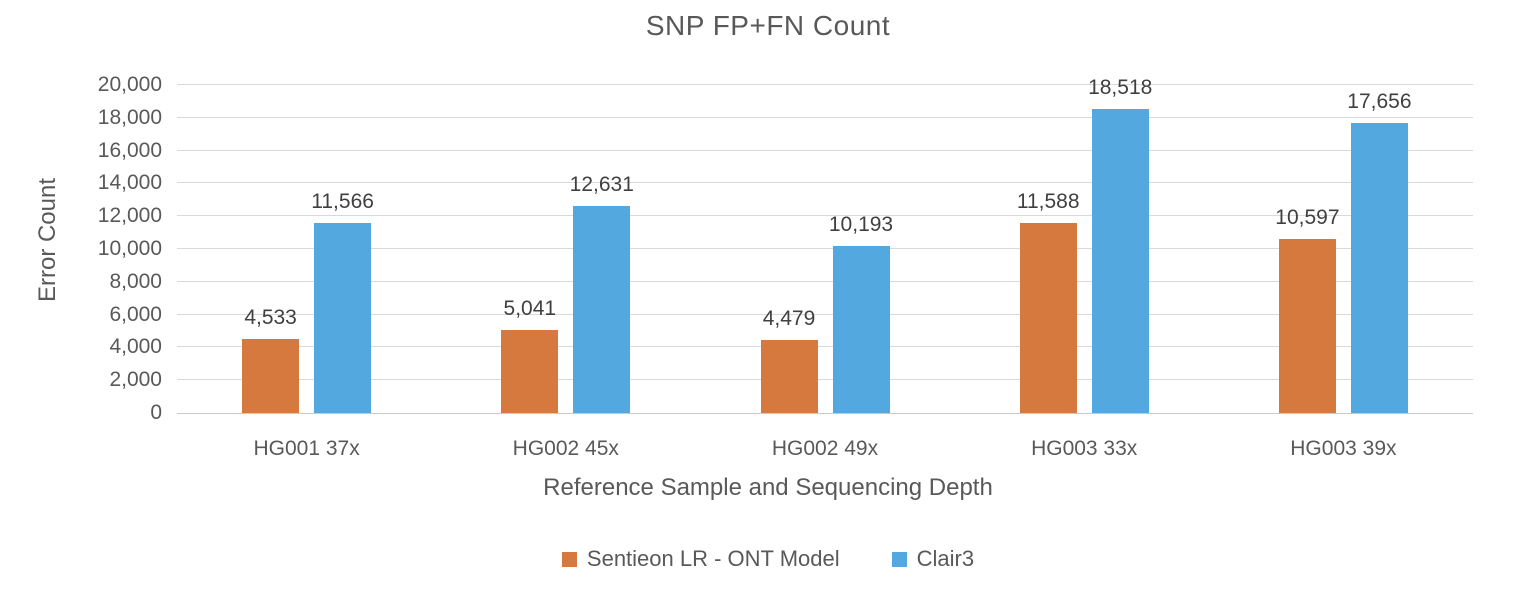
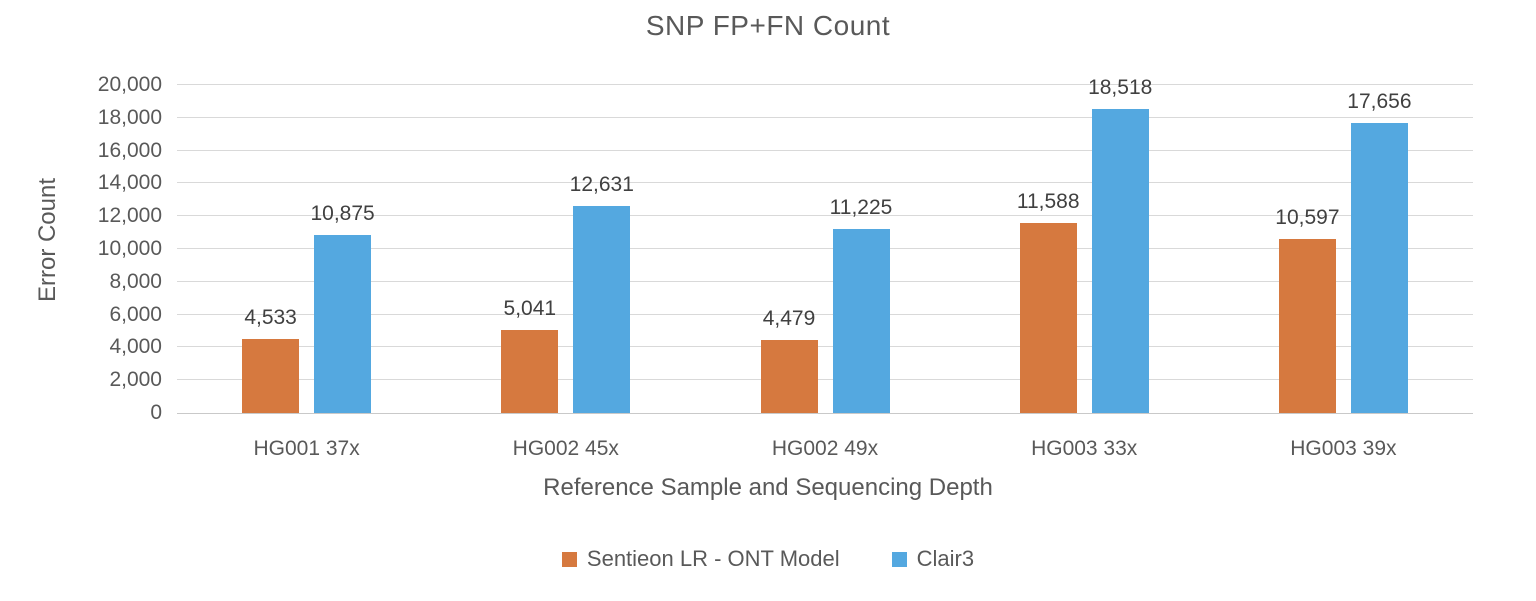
Clair3/HG001 37x: 11,566 -> 10,875
Clair3/HG002 49x: 10,193 -> 11,225
